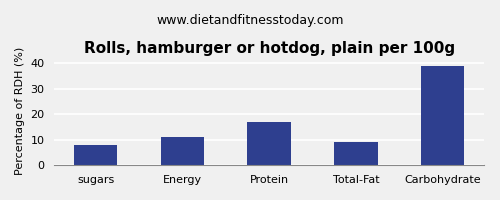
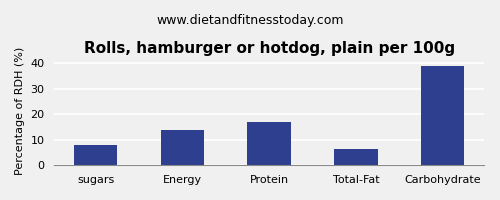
Energy: 11.0 -> 14.0
Total-Fat: 9.0 -> 6.5
